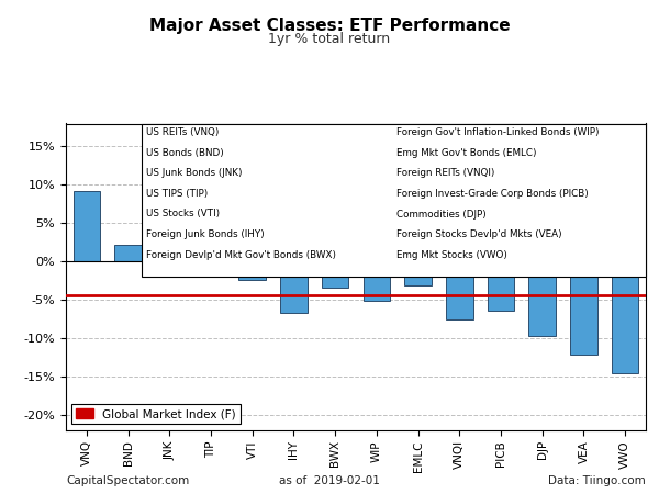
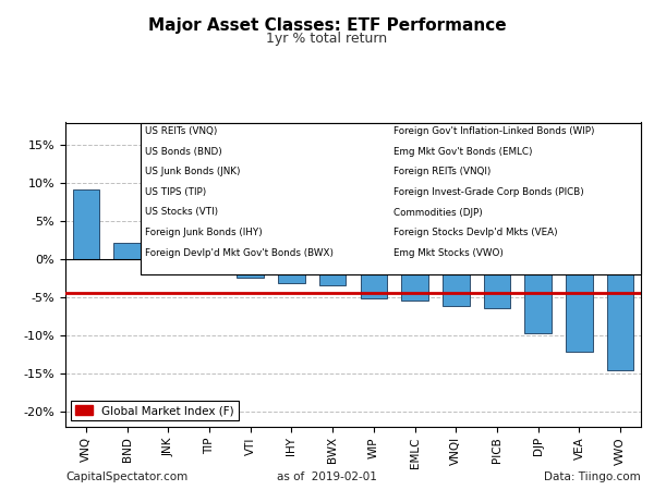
IHY: -6.8% -> -3.2%
EMLC: -3.2% -> -5.5%
VNQI: -7.6% -> -6.1%
